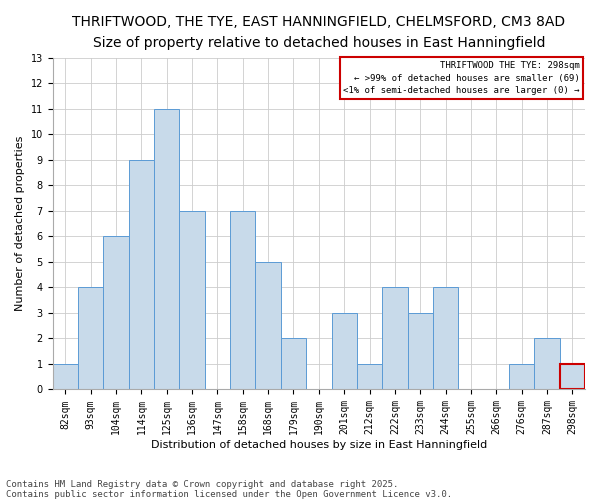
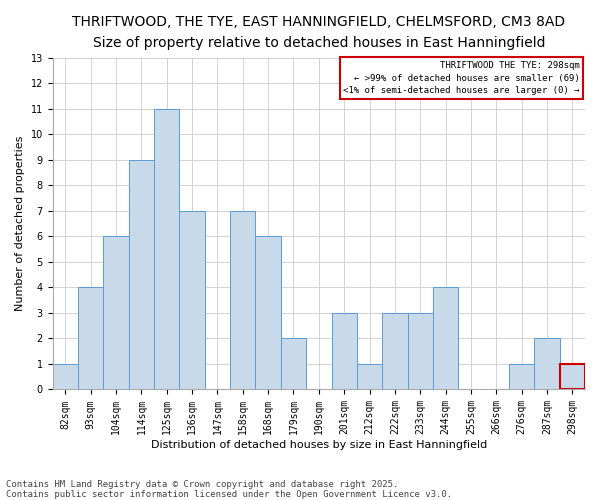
168sqm: 5 -> 6
222sqm: 4 -> 3
